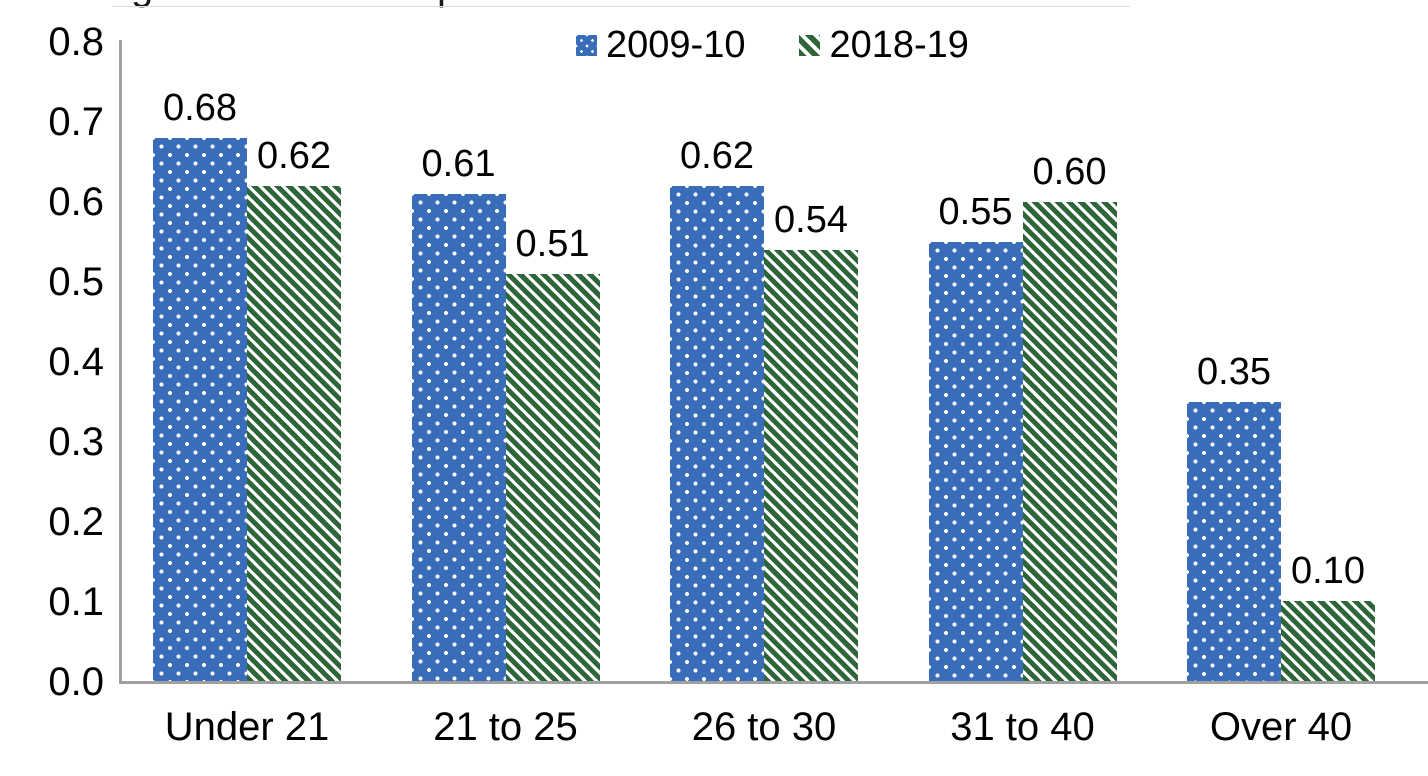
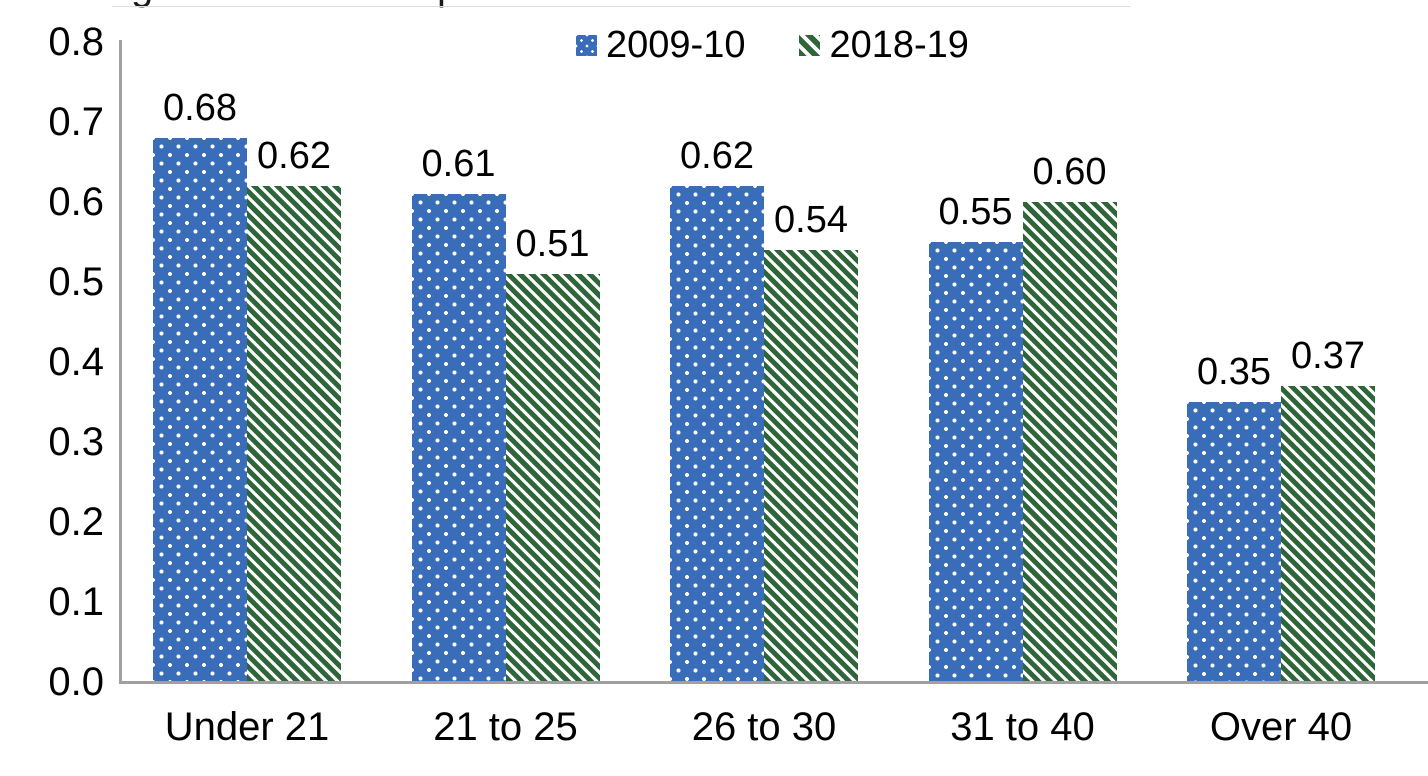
2018-19/Over 40: 0.10 -> 0.37
